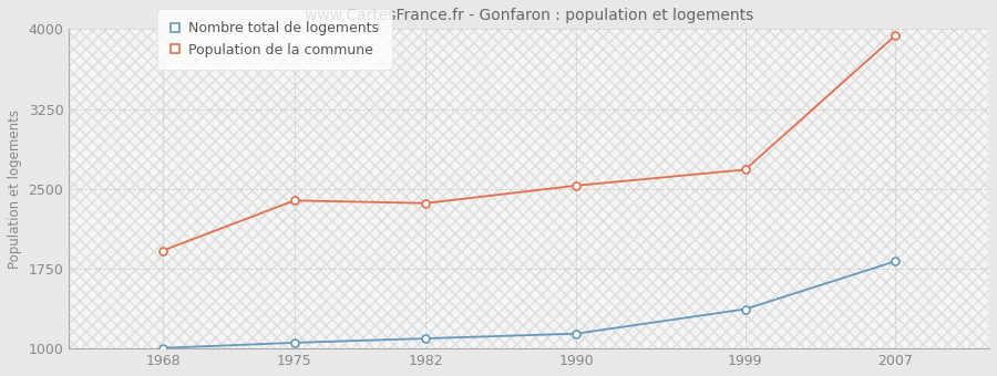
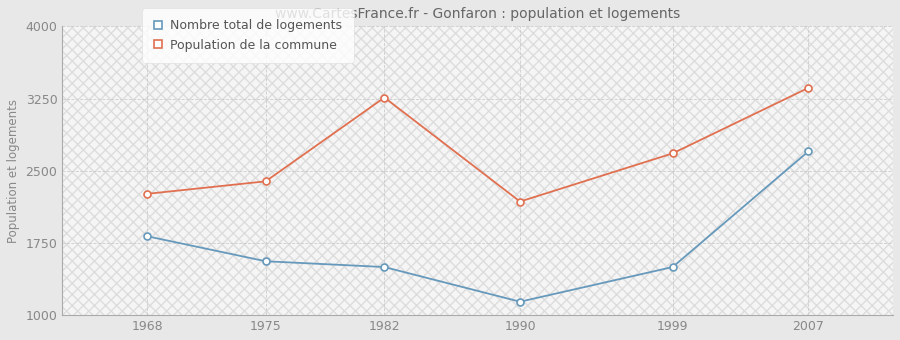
Nombre total de logements/1968: 1000 -> 1820
Population de la commune/1968: 1920 -> 2260
Nombre total de logements/1975: 1060 -> 1560
Nombre total de logements/1982: 1100 -> 1500
Population de la commune/1982: 2360 -> 3260
Population de la commune/1990: 2530 -> 2180
Nombre total de logements/1999: 1370 -> 1500
Nombre total de logements/2007: 1820 -> 2700
Population de la commune/2007: 3940 -> 3360
